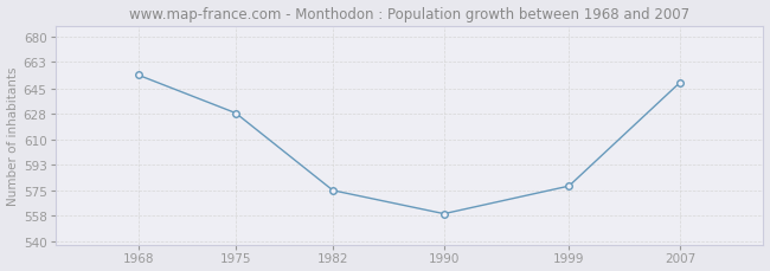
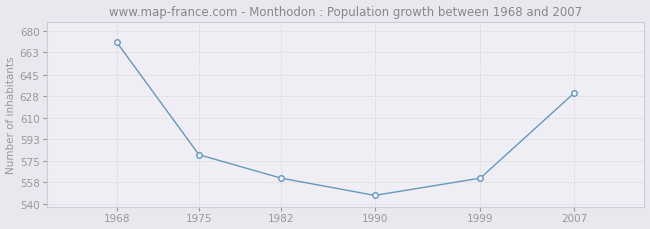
1968: 654 -> 671
1975: 628 -> 580
1982: 575 -> 561
1990: 559 -> 547
1999: 578 -> 561
2007: 649 -> 630
